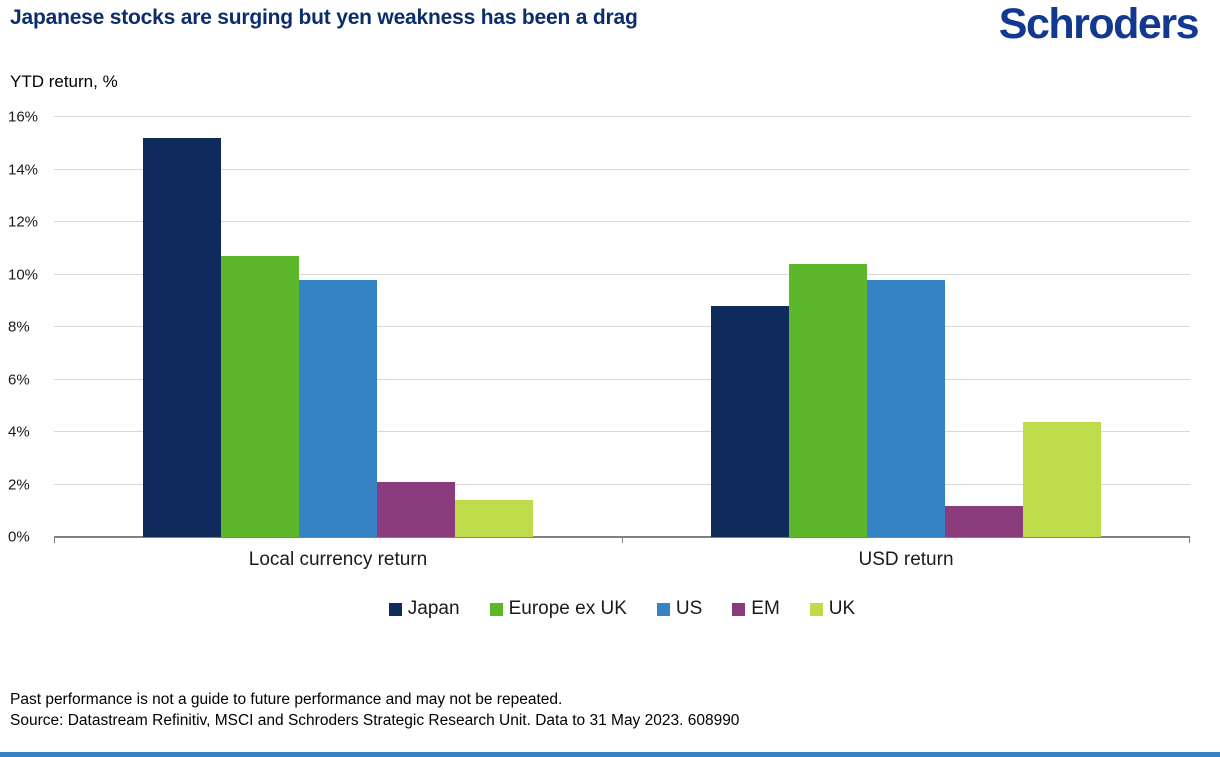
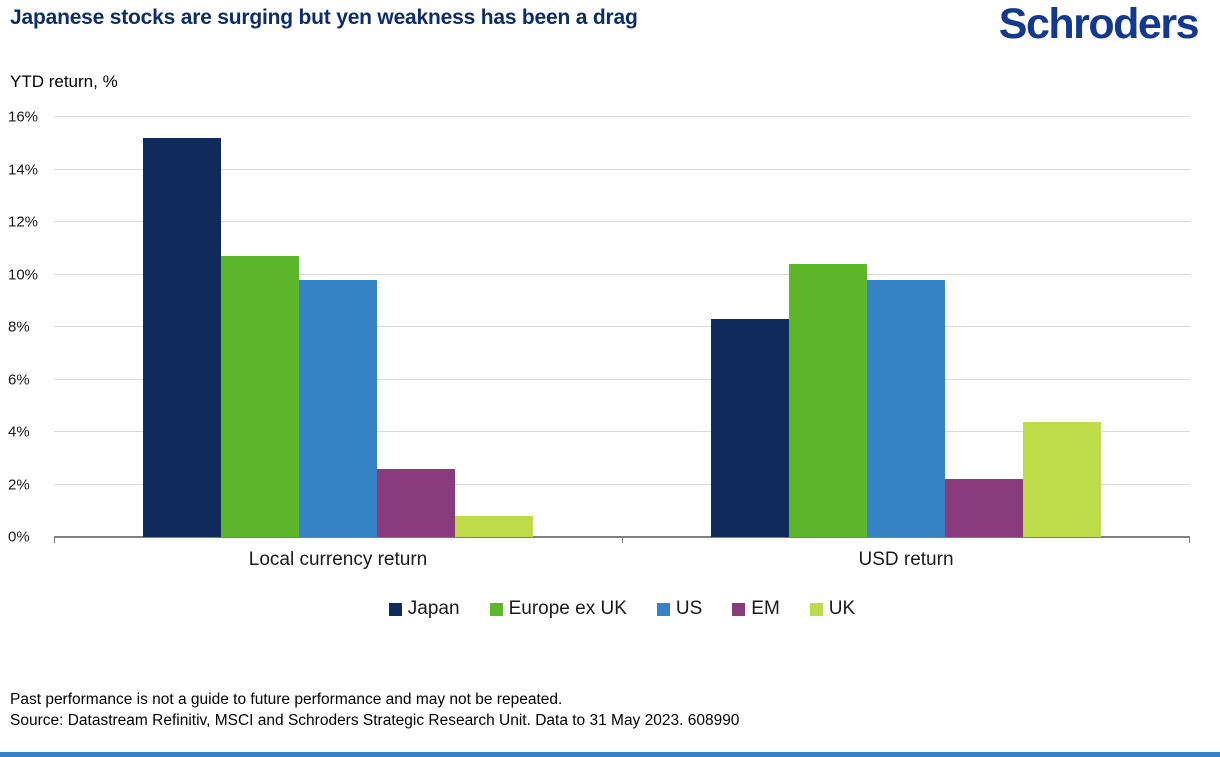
EM/Local currency return: 2.1% -> 2.6%
UK/Local currency return: 1.4% -> 0.8%
Japan/USD return: 8.8% -> 8.3%
EM/USD return: 1.2% -> 2.2%
